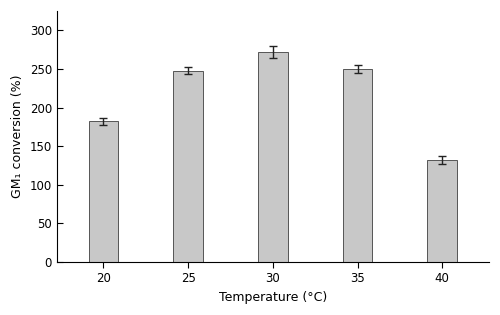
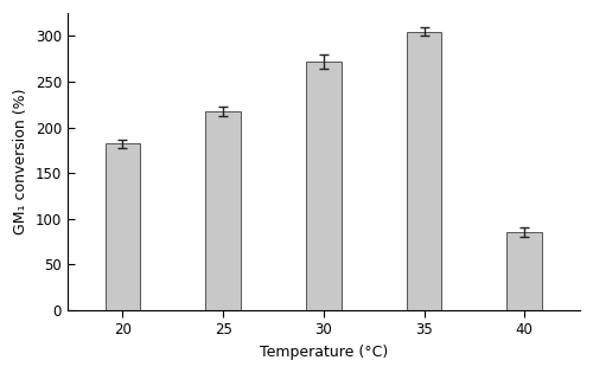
25: 248 -> 218
35: 250 -> 305
40: 132 -> 85
